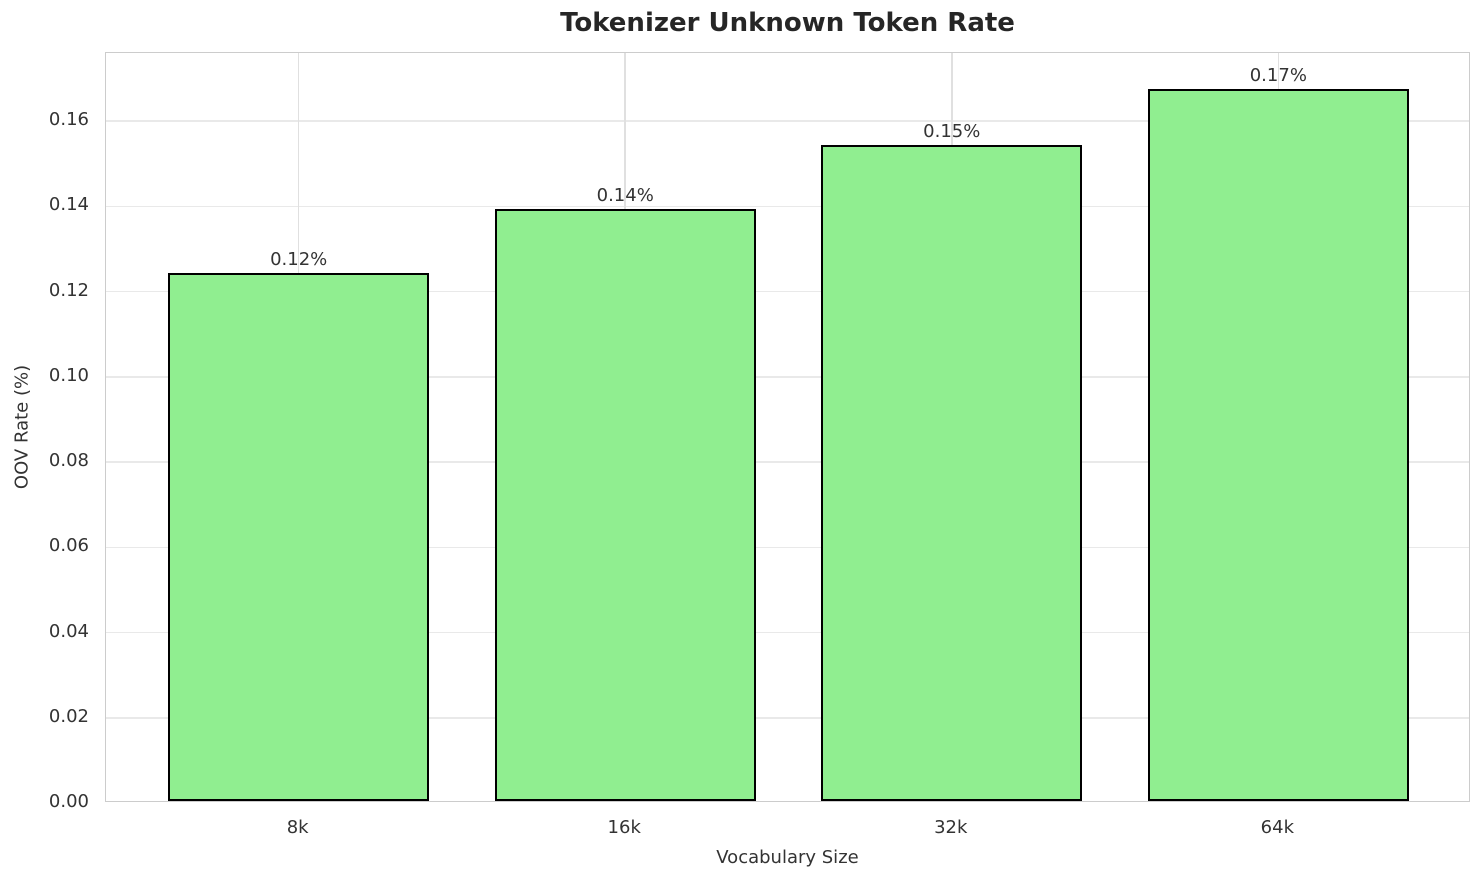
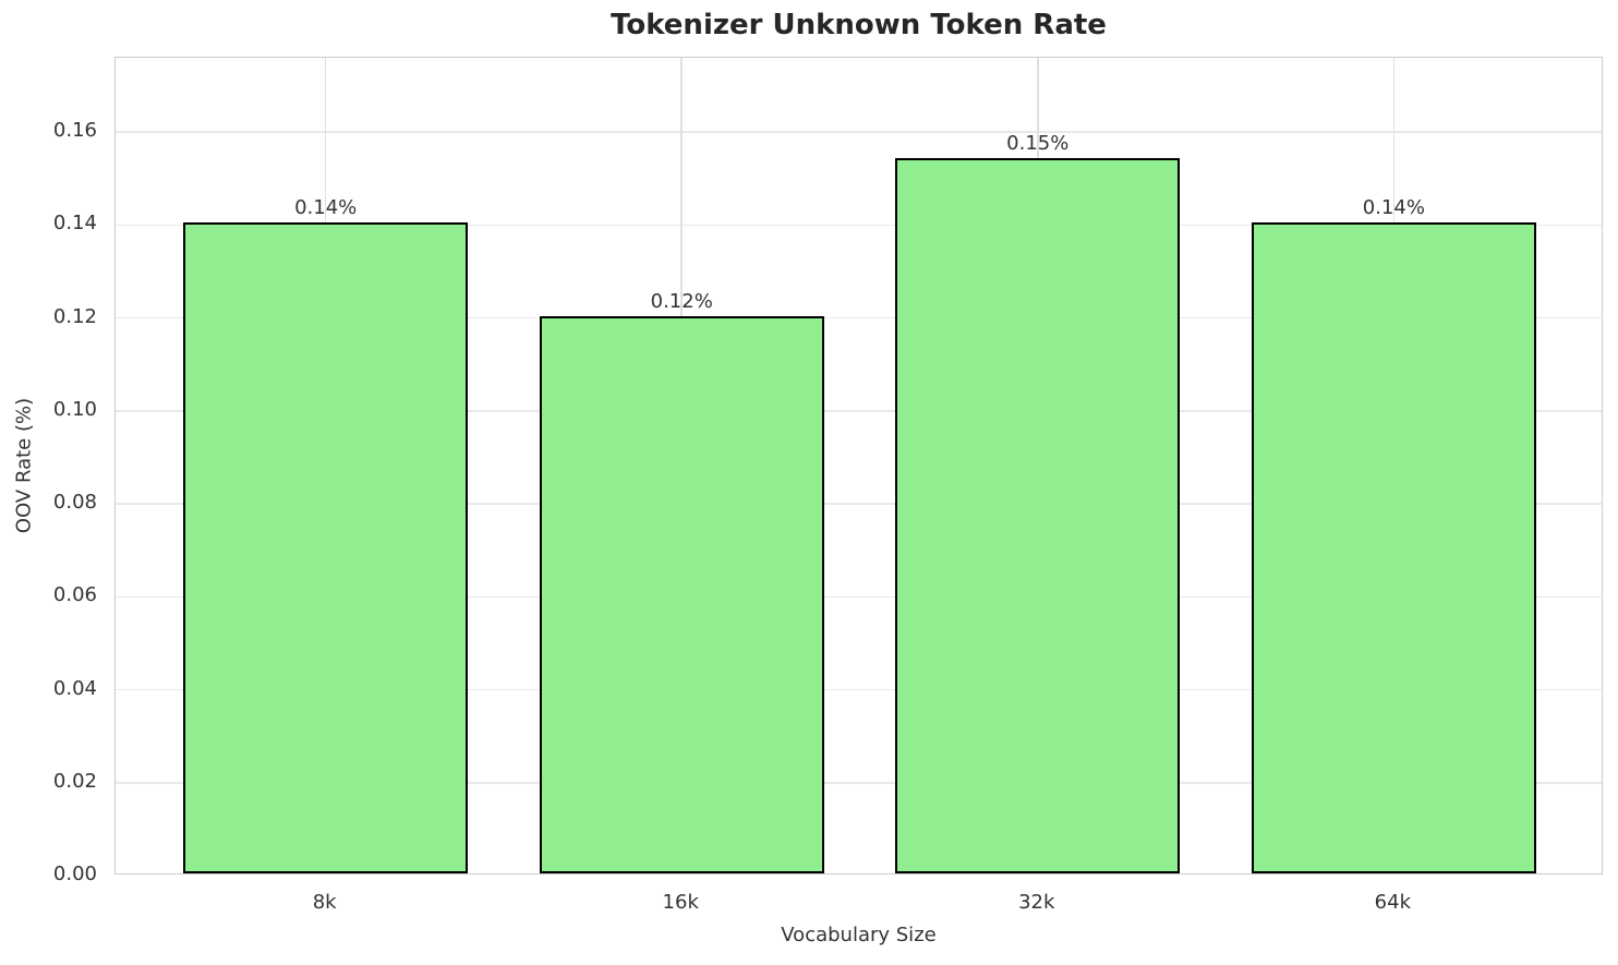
8k: 0.12% -> 0.14%
16k: 0.14% -> 0.12%
64k: 0.17% -> 0.14%
